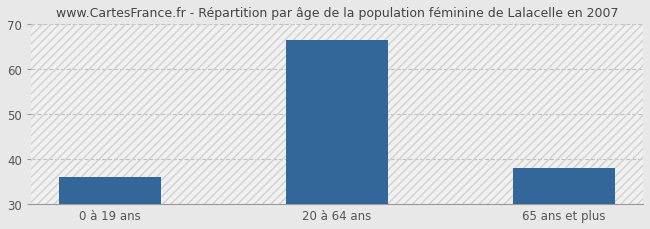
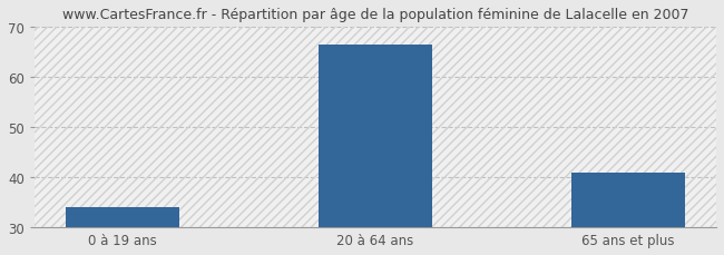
0 à 19 ans: 36.0 -> 34.0
65 ans et plus: 38.0 -> 41.0
